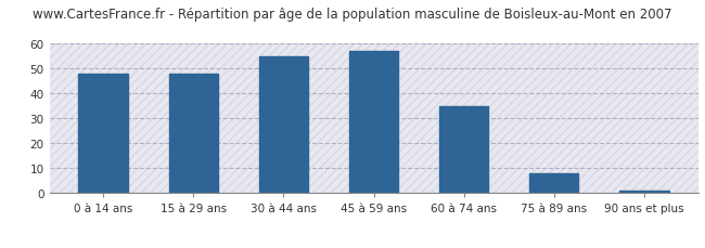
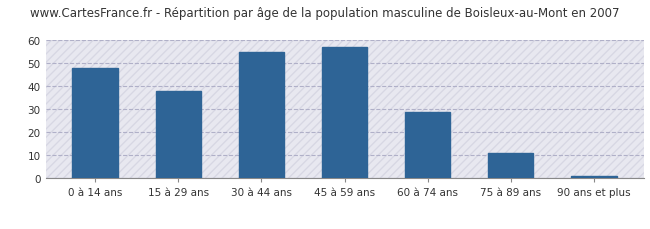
15 à 29 ans: 48 -> 38
60 à 74 ans: 35 -> 29
75 à 89 ans: 8 -> 11
